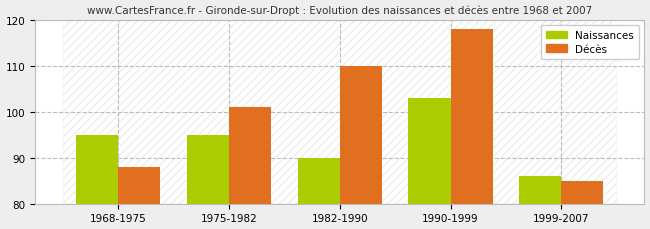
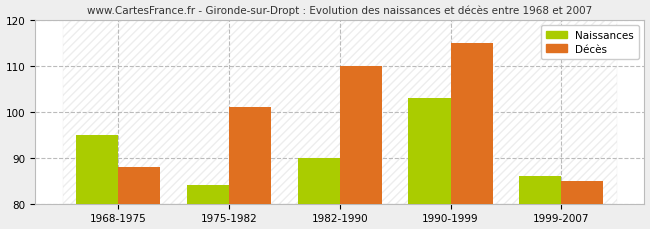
Naissances/1975-1982: 95 -> 84
Décès/1990-1999: 118 -> 115
